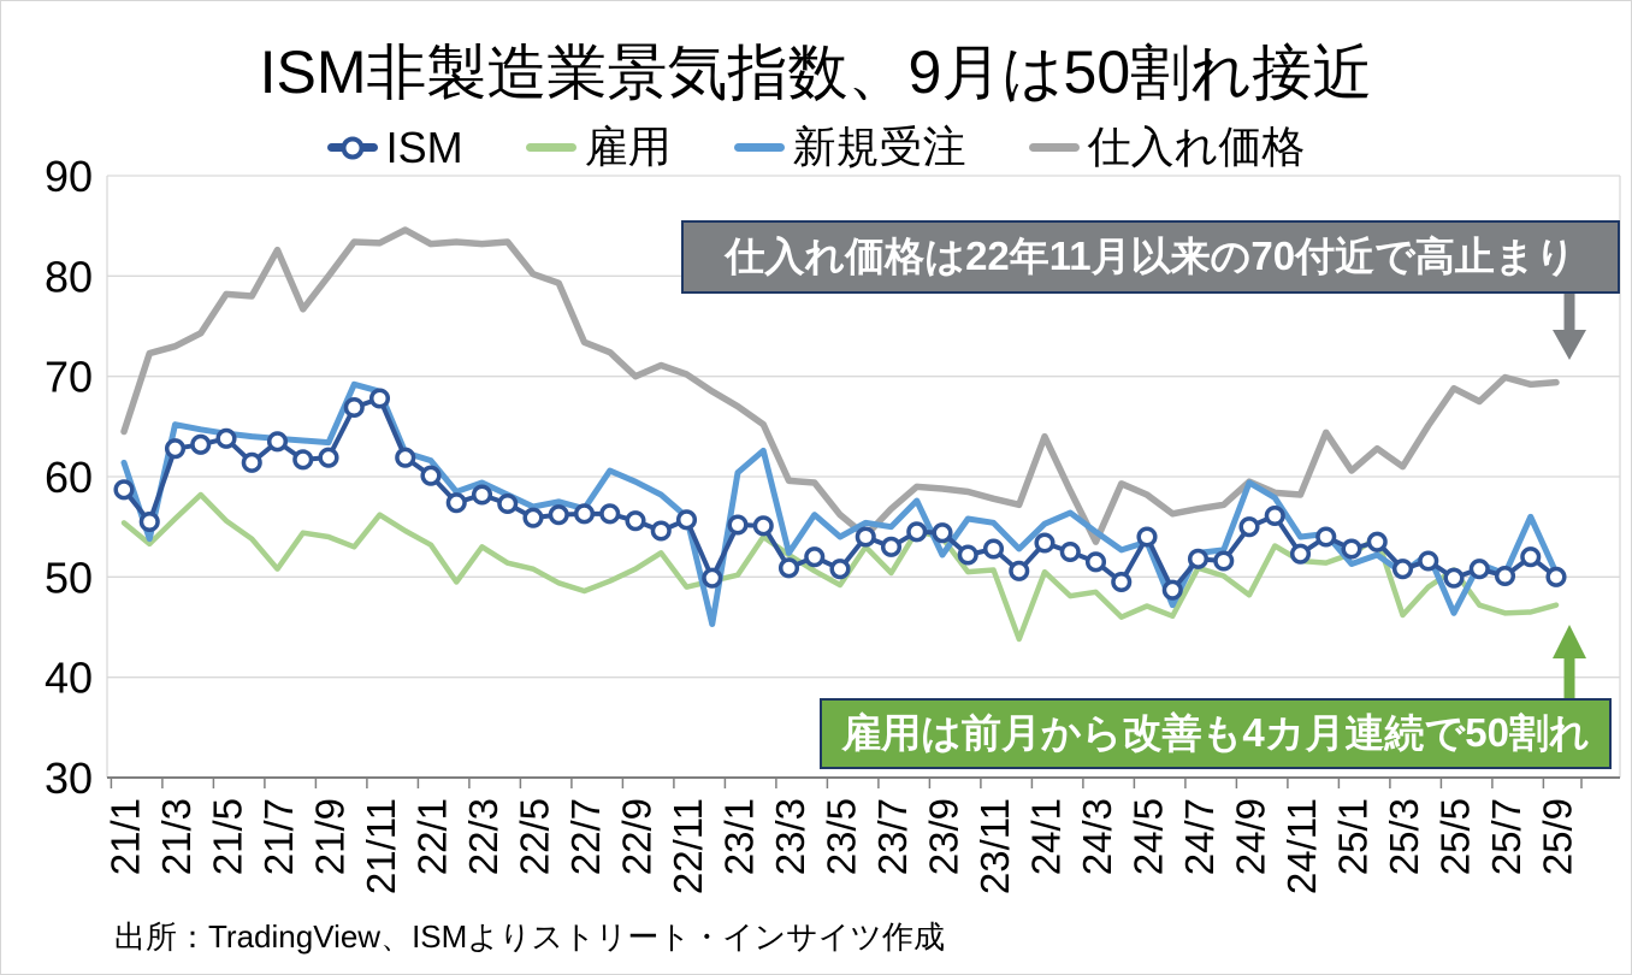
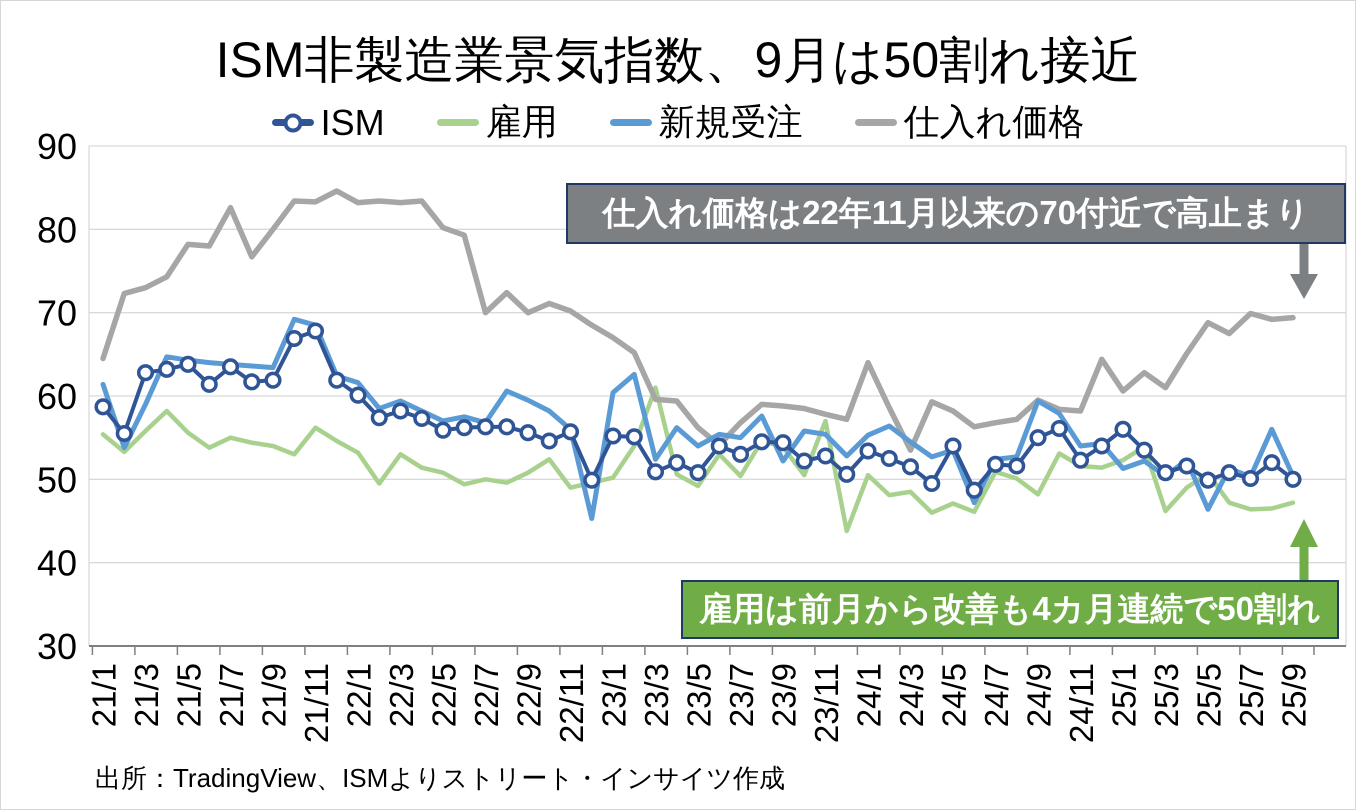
新規受注/21/3: 65 -> 59
雇用/21/7: 51 -> 55
雇用/22/7: 49 -> 50
仕入れ価格/22/7: 73 -> 70
雇用/23/3: 52 -> 61
雇用/23/11: 51 -> 57
ISM/25/1: 53 -> 56
